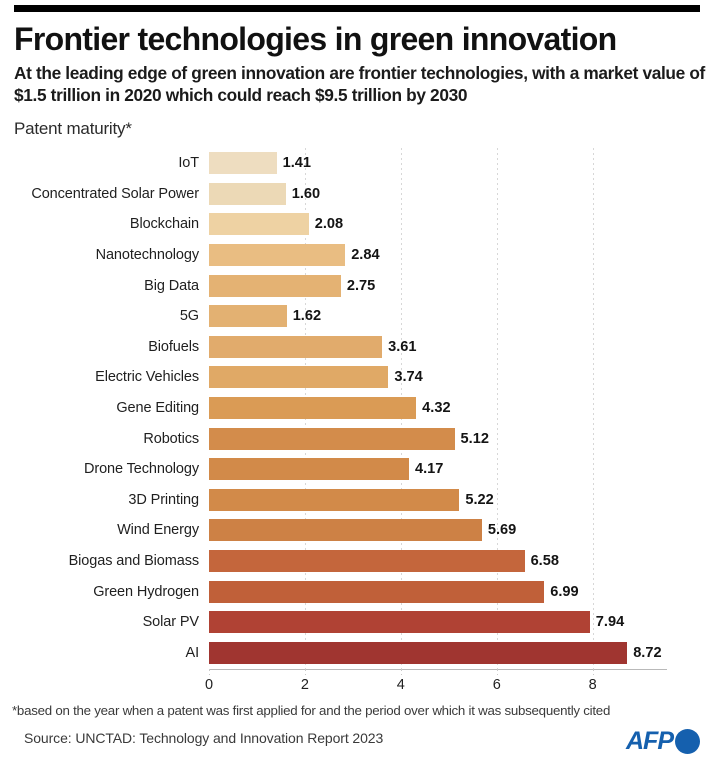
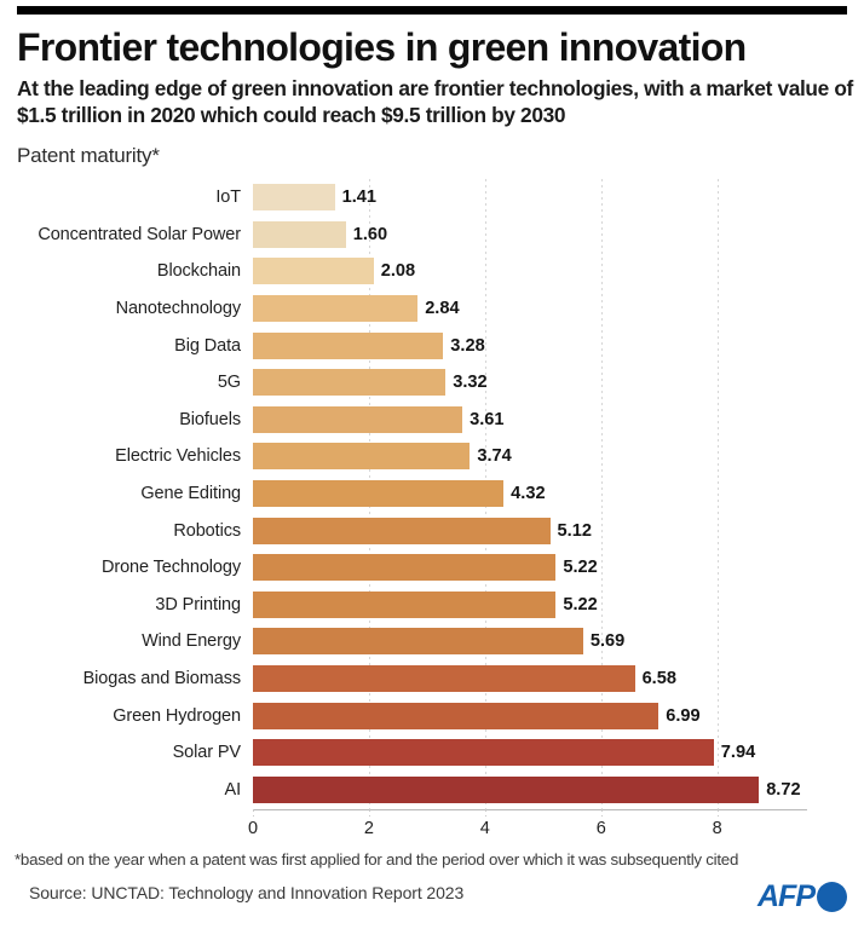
Big Data: 2.75 -> 3.28
5G: 1.62 -> 3.32
Drone Technology: 4.17 -> 5.22
